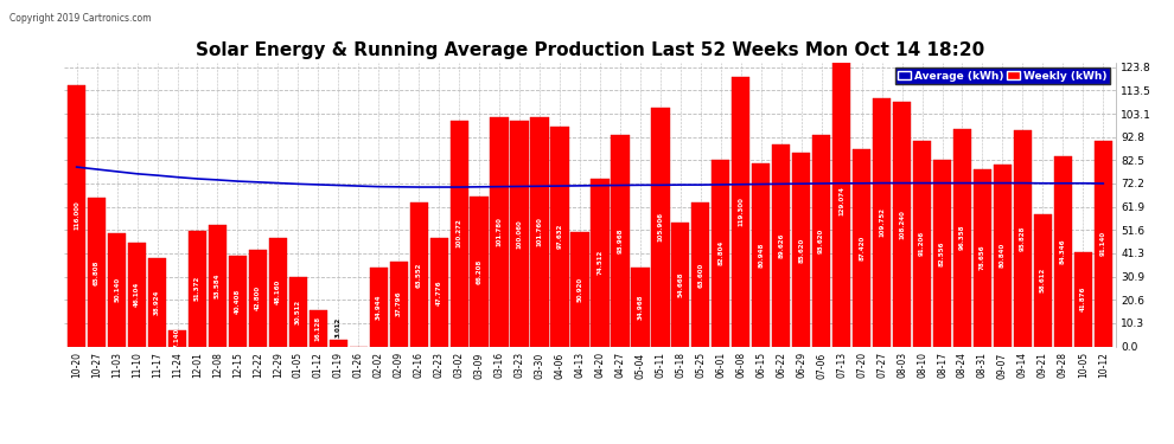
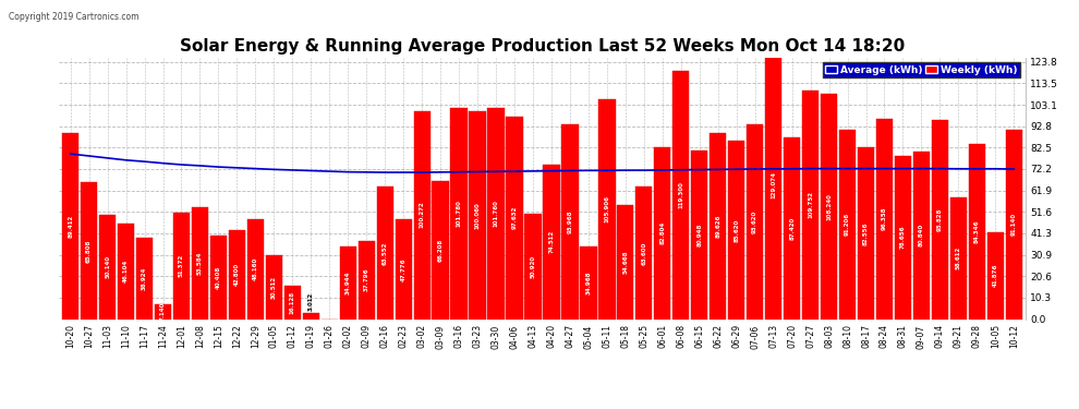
Weekly (kWh)/10-20: 116 -> 89
